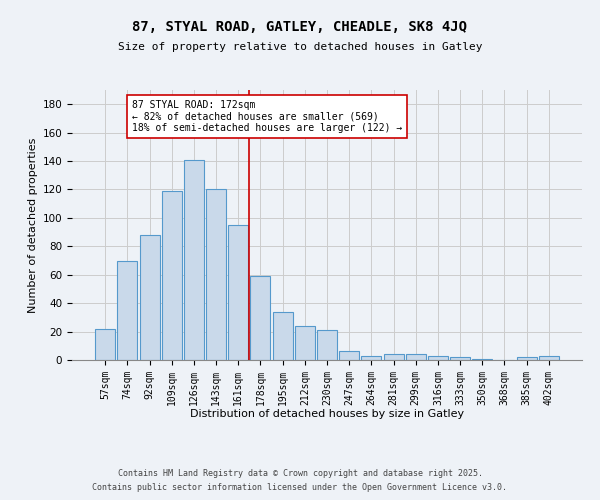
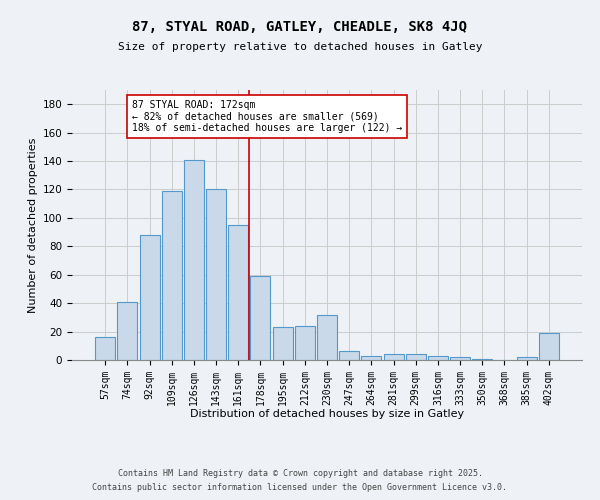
57sqm: 22 -> 16
74sqm: 70 -> 41
195sqm: 34 -> 23
230sqm: 21 -> 32
402sqm: 3 -> 19
